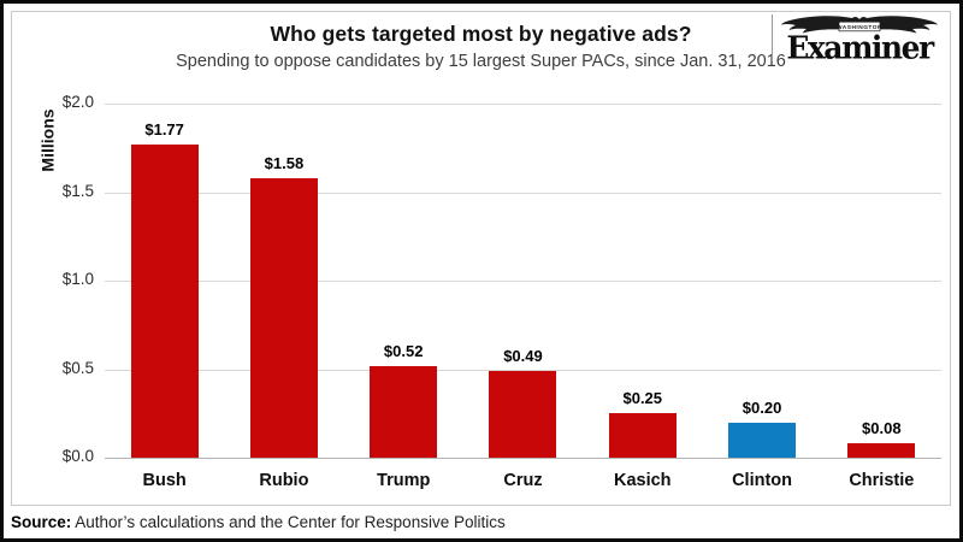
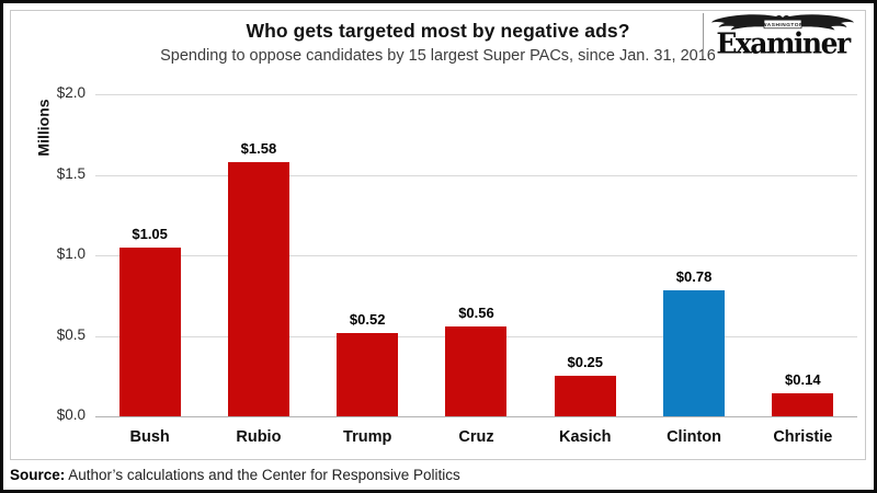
Bush: $1.77 -> $1.05
Cruz: $0.49 -> $0.56
Clinton: $0.20 -> $0.78
Christie: $0.08 -> $0.14
